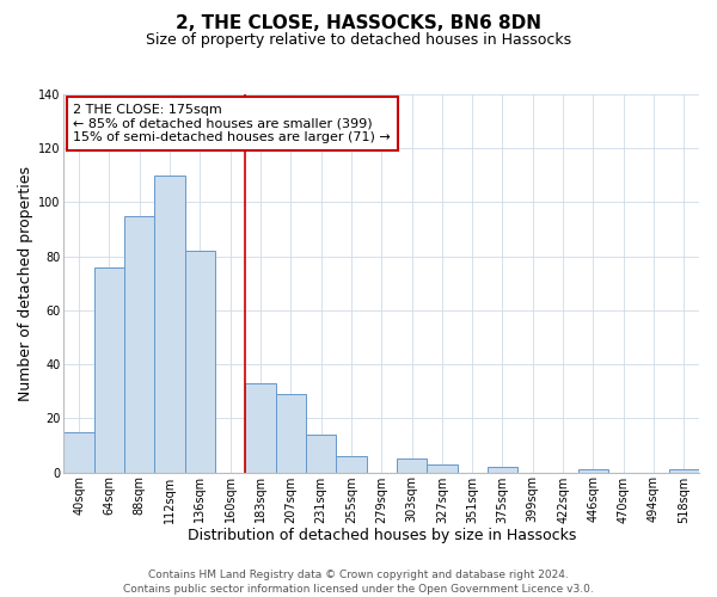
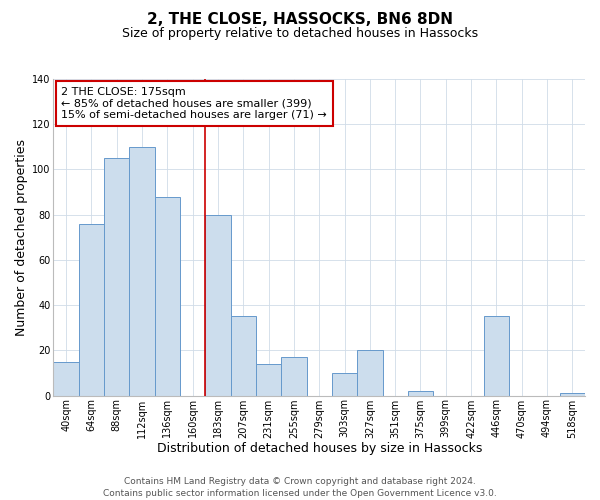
88sqm: 95 -> 105
136sqm: 82 -> 88
183sqm: 33 -> 80
207sqm: 29 -> 35
255sqm: 6 -> 17
303sqm: 5 -> 10
327sqm: 3 -> 20
446sqm: 1 -> 35
